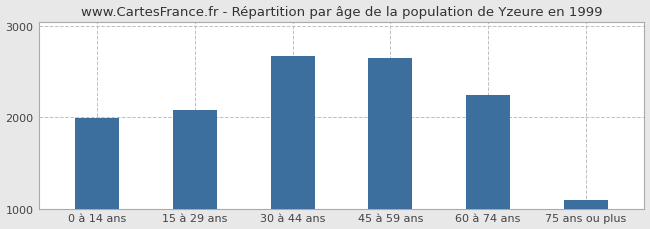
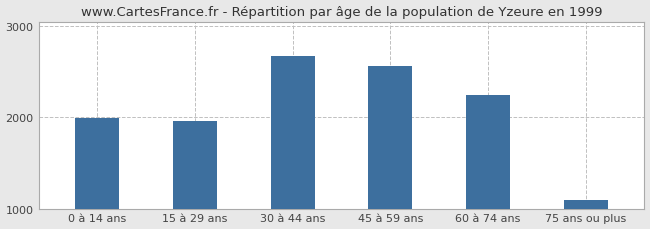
15 à 29 ans: 2080 -> 1960
45 à 59 ans: 2650 -> 2560
